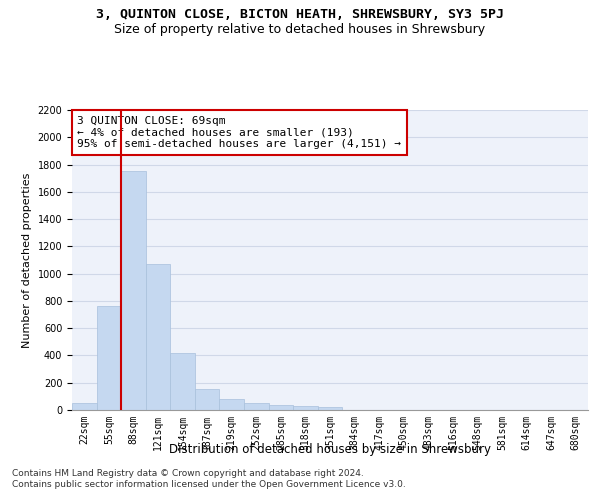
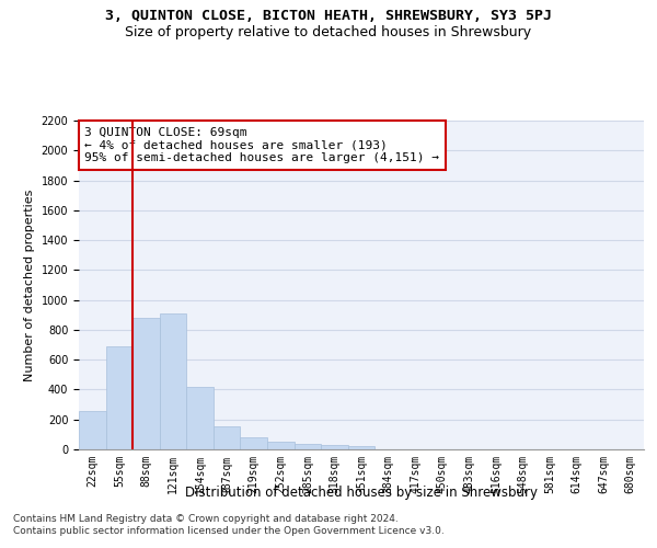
22sqm: 60 -> 260
55sqm: 760 -> 690
88sqm: 1750 -> 880
121sqm: 1070 -> 910
